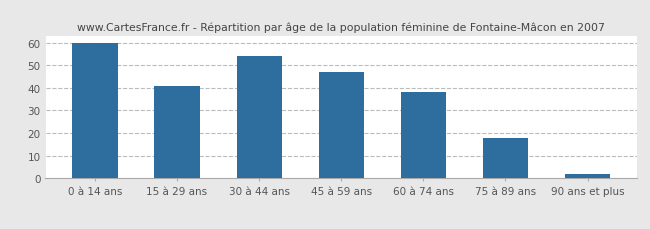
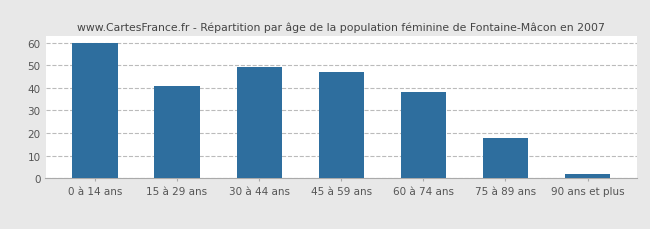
30 à 44 ans: 54 -> 49
